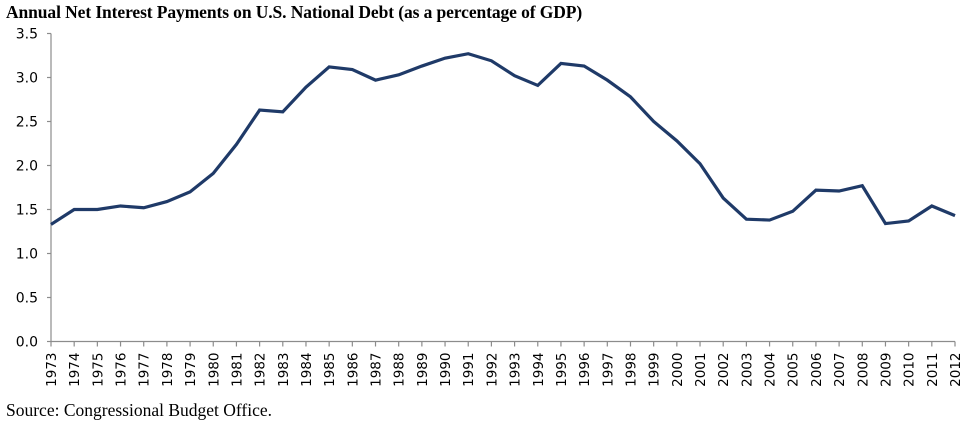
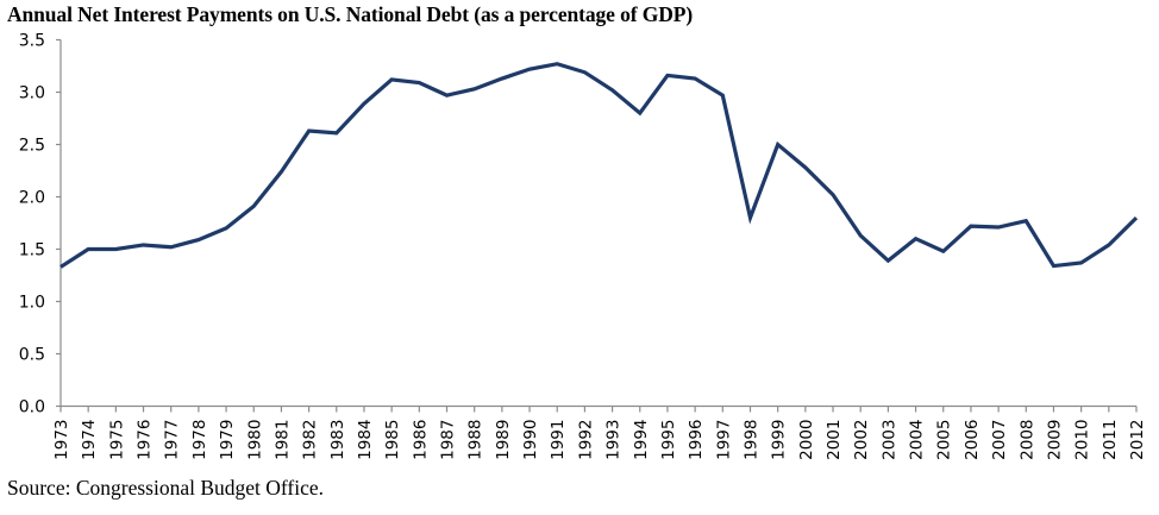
1994: 2.9 -> 2.8
1998: 2.8 -> 1.8
2004: 1.4 -> 1.6
2012: 1.4 -> 1.8
